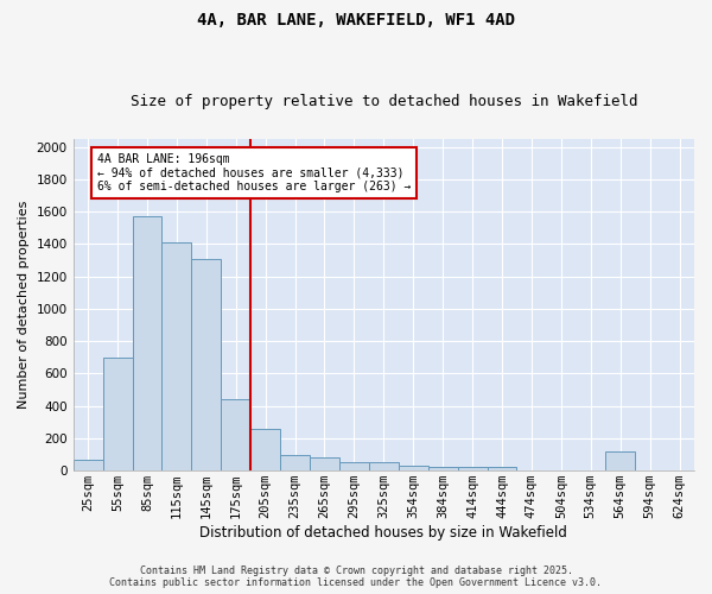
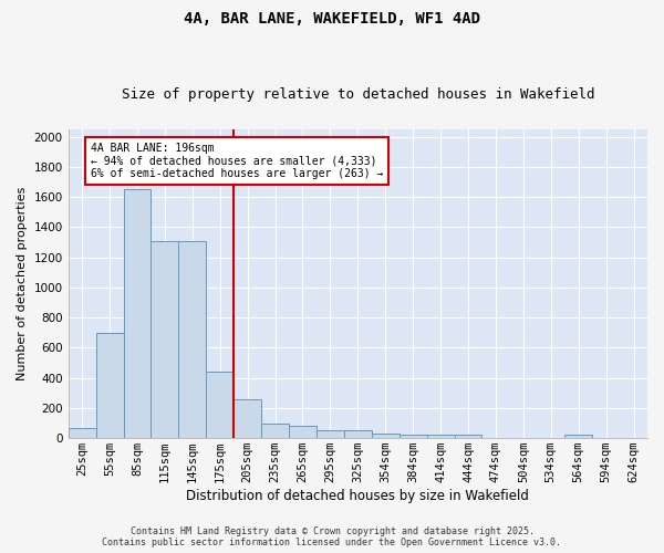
85sqm: 1570 -> 1650
115sqm: 1410 -> 1310
564sqm: 120 -> 20
